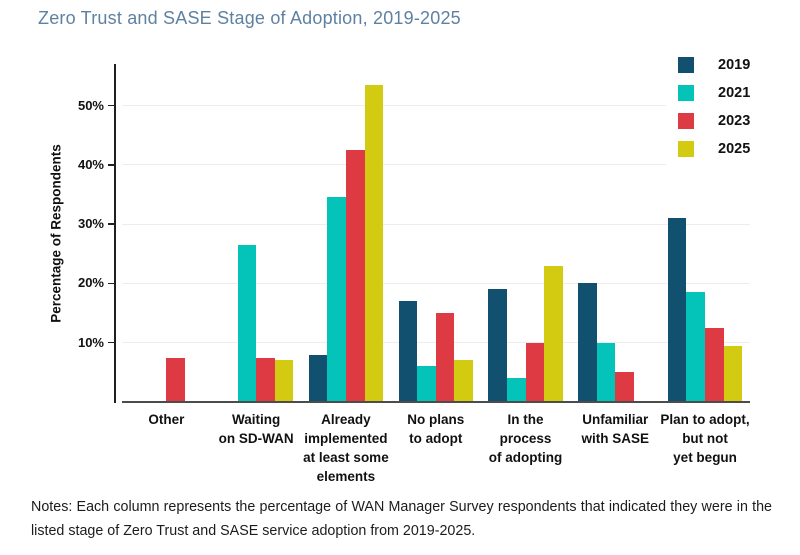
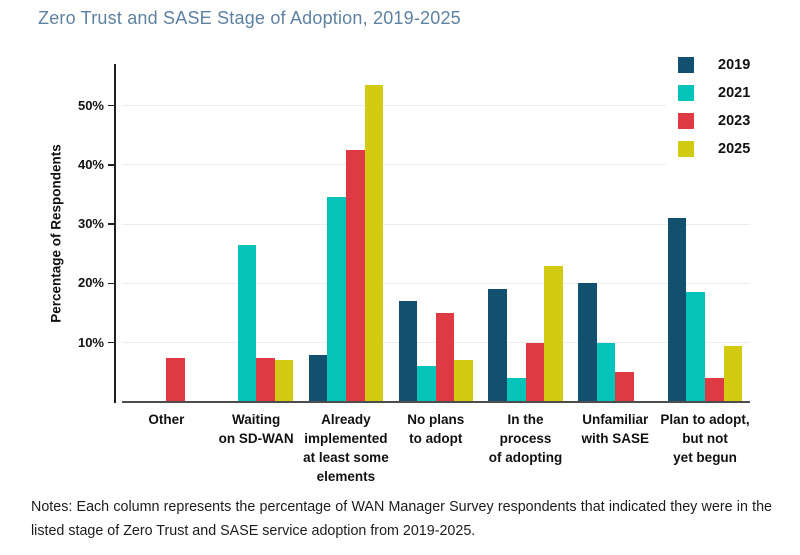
2023/Plan to adopt, but not yet begun: 12% -> 4%
